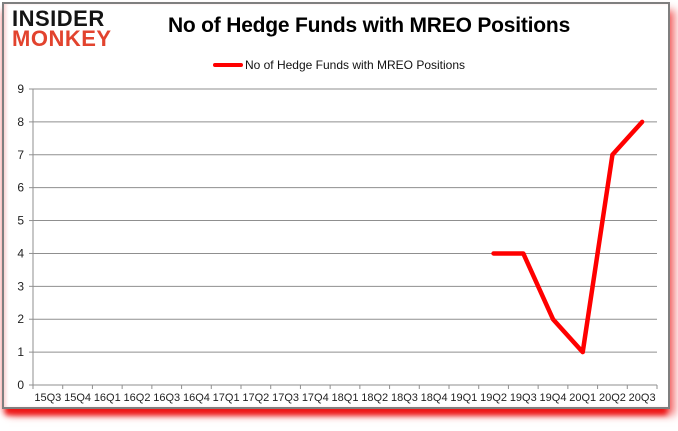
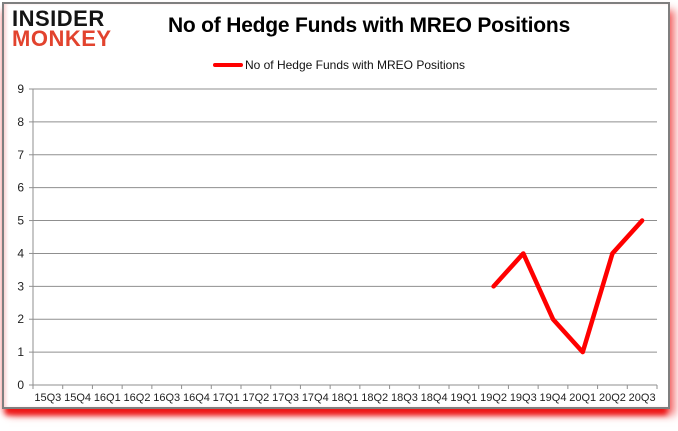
19Q2: 4 -> 3
20Q2: 7 -> 4
20Q3: 8 -> 5
